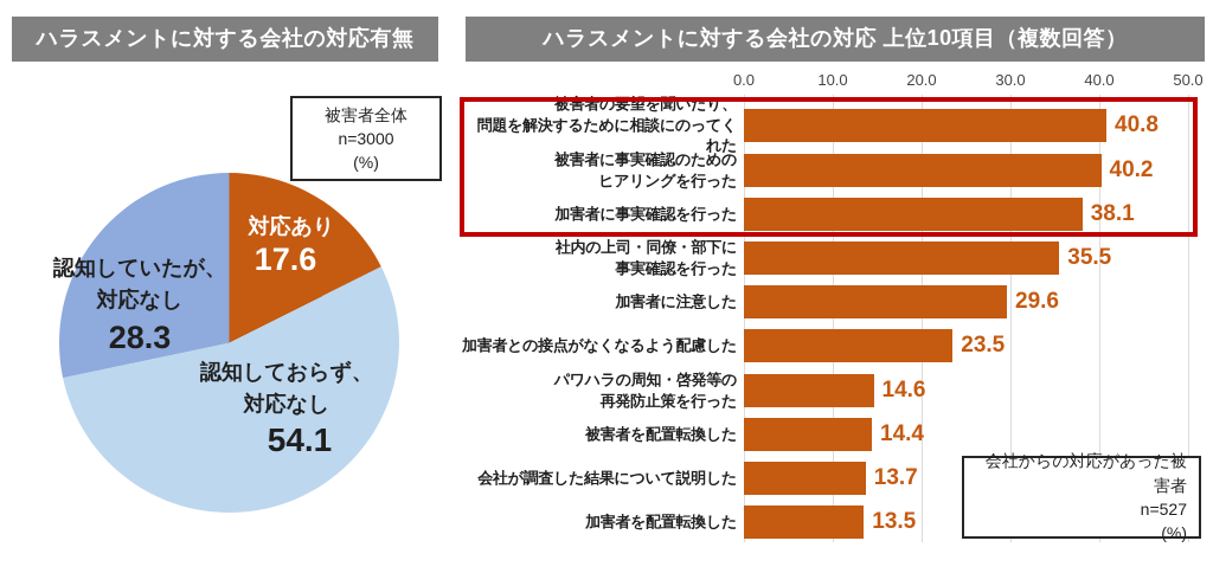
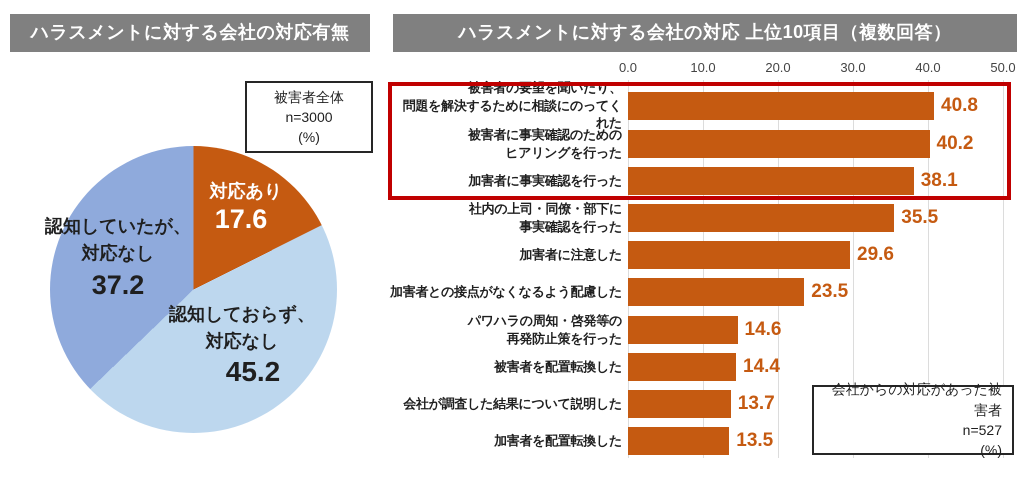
ハラスメントに対する会社の対応有無/認知しておらず、 対応なし: 54.1 -> 45.2
ハラスメントに対する会社の対応有無/認知していたが、 対応なし: 28.3 -> 37.2
